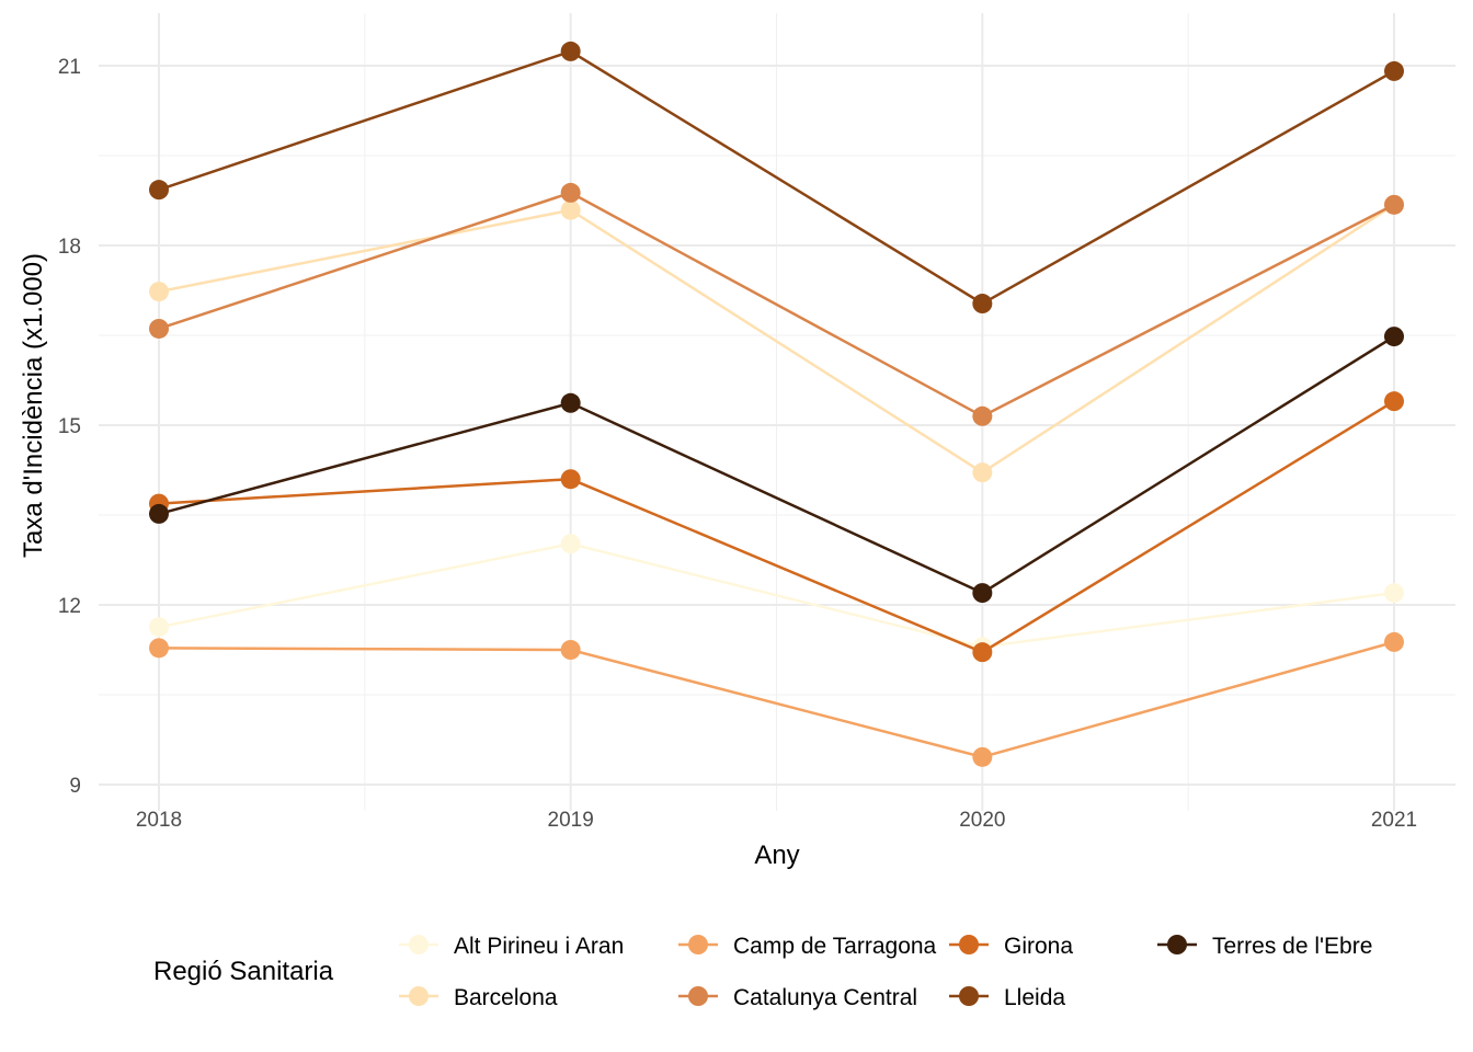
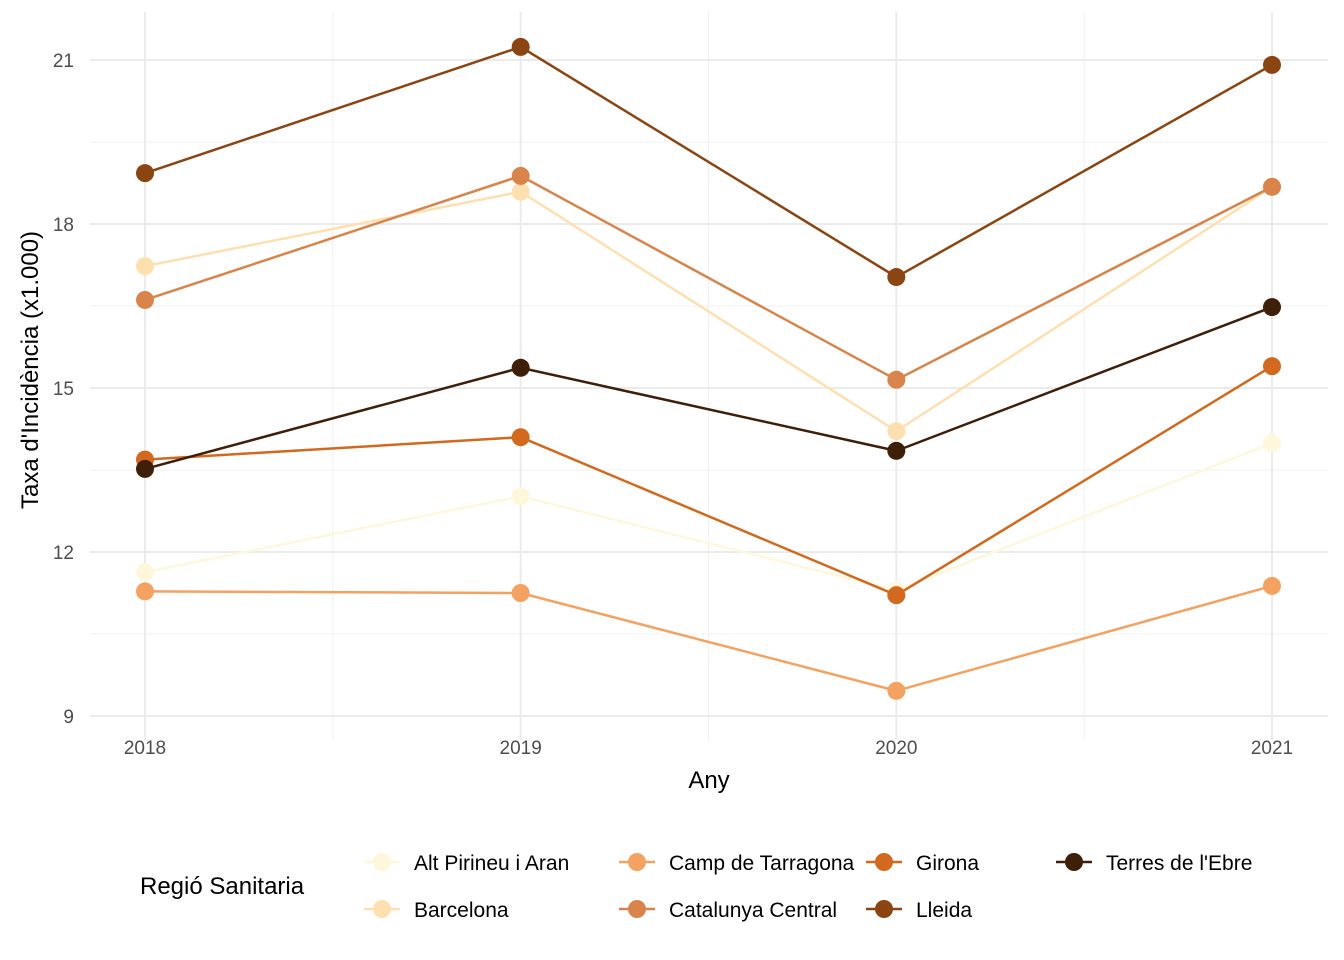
Terres de l'Ebre/2020: 12.2 -> 13.8
Alt Pirineu i Aran/2021: 12.2 -> 14.0
